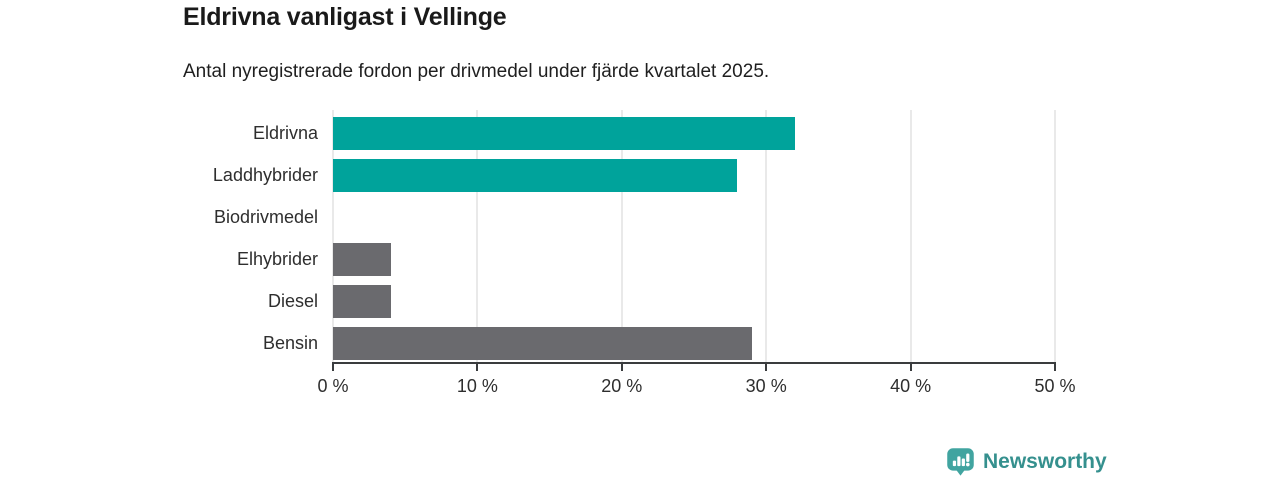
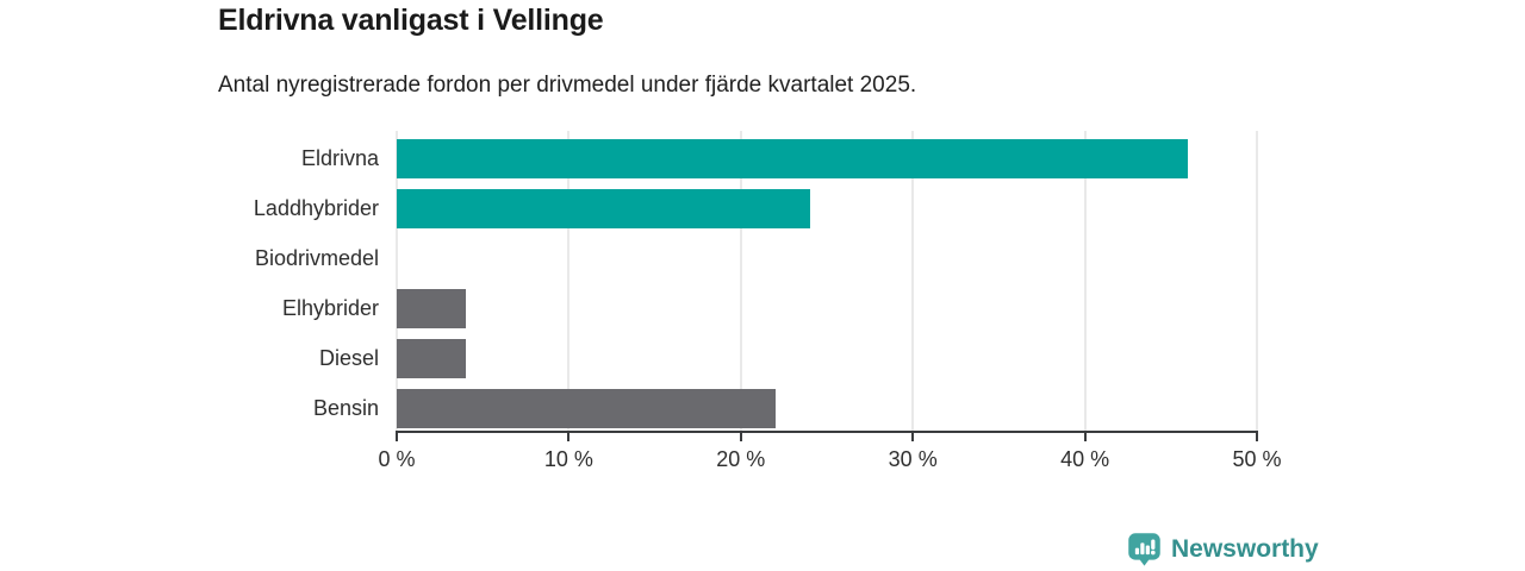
Eldrivna: 32% -> 46%
Laddhybrider: 28% -> 24%
Bensin: 29% -> 22%
